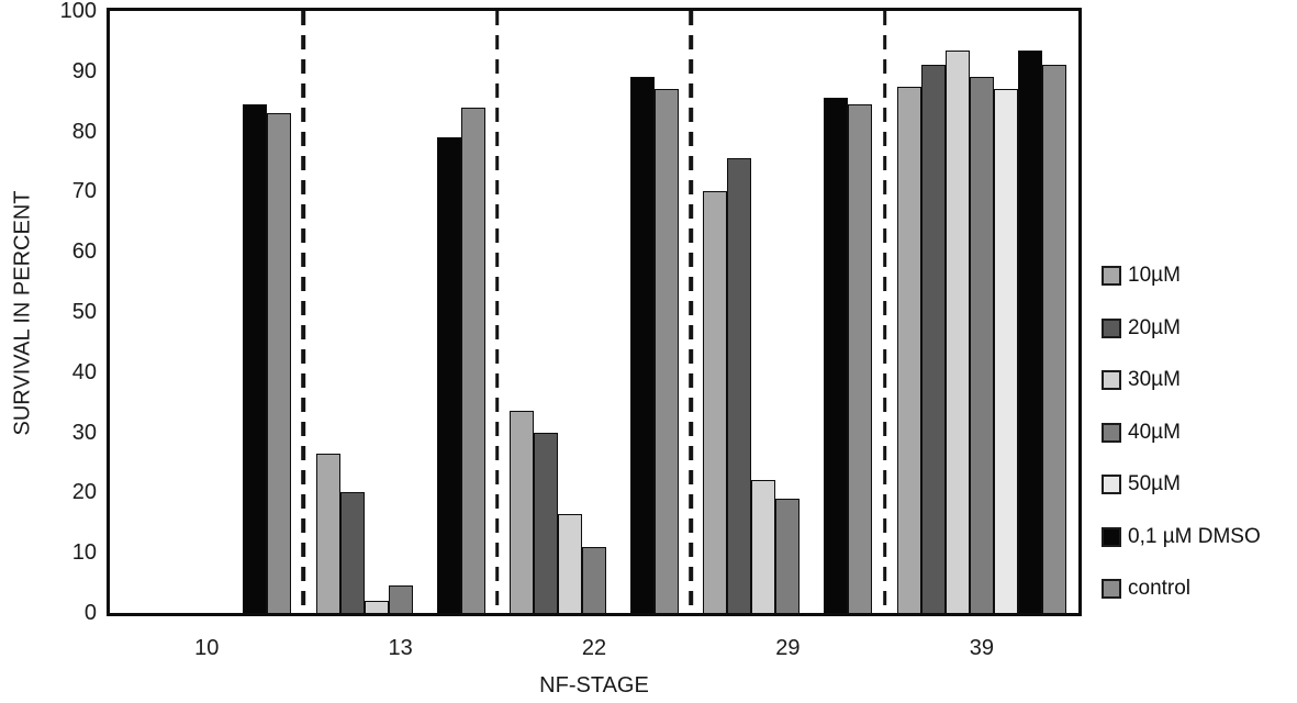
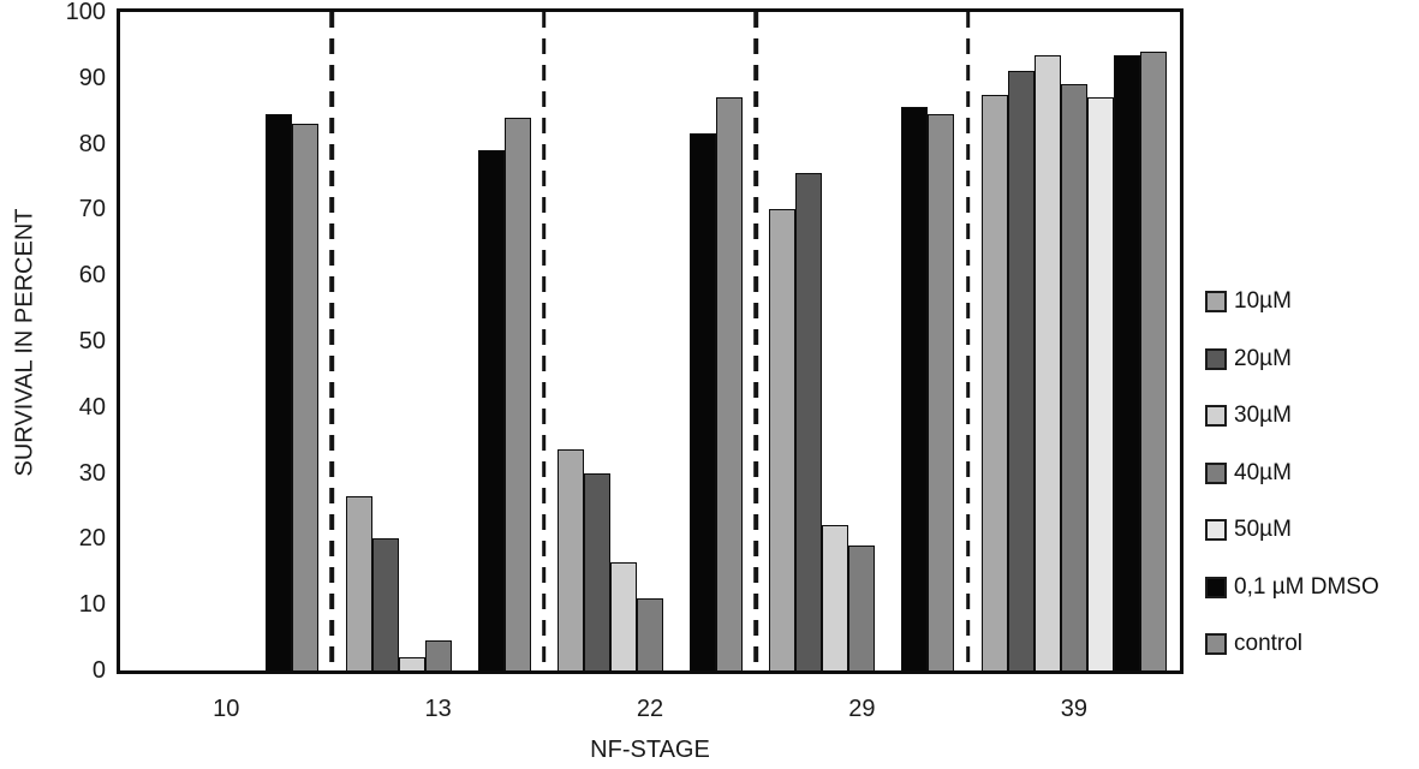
0,1 µM DMSO/22: 89 -> 82
control/39: 91 -> 94
